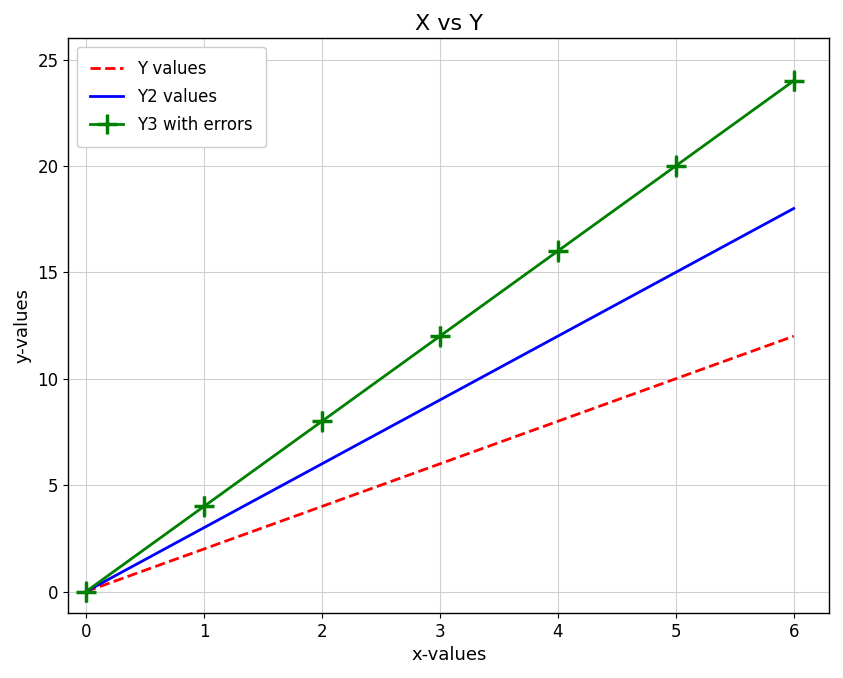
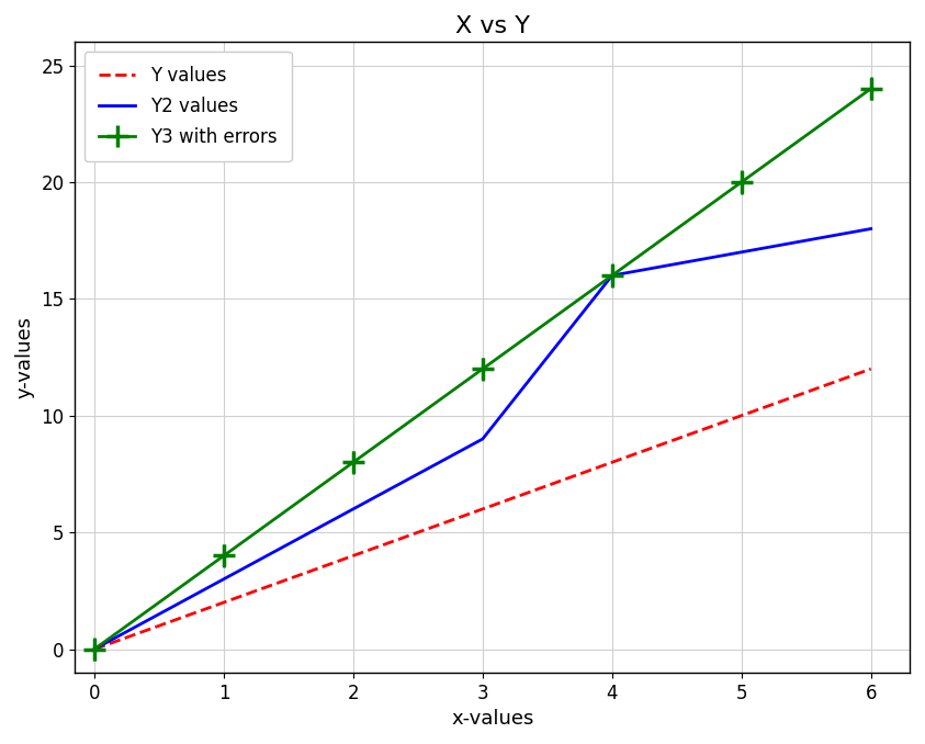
Y2 values/4: 12 -> 16
Y2 values/5: 15 -> 17
